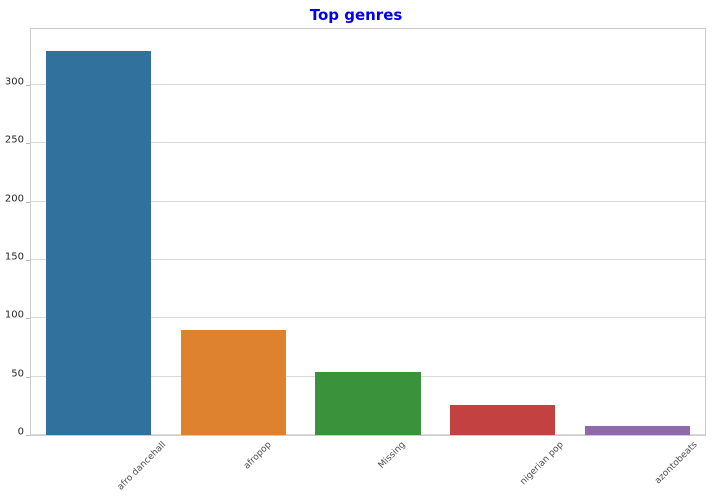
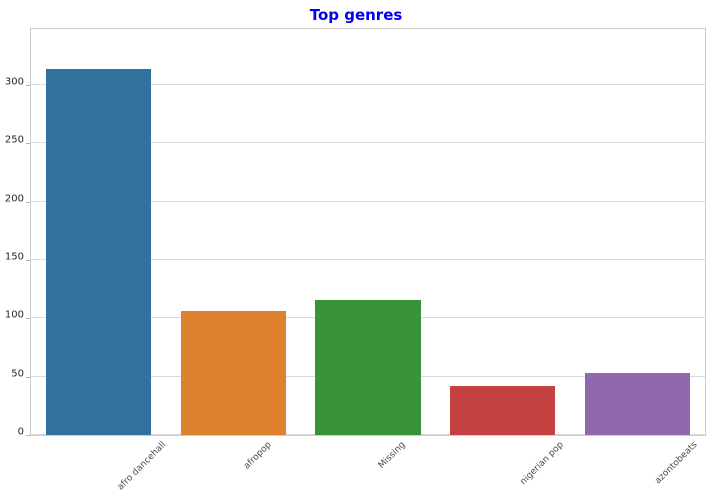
afro dancehall: 329 -> 314
afropop: 90 -> 106
Missing: 54 -> 116
nigerian pop: 26 -> 42
azontobeats: 8 -> 53
